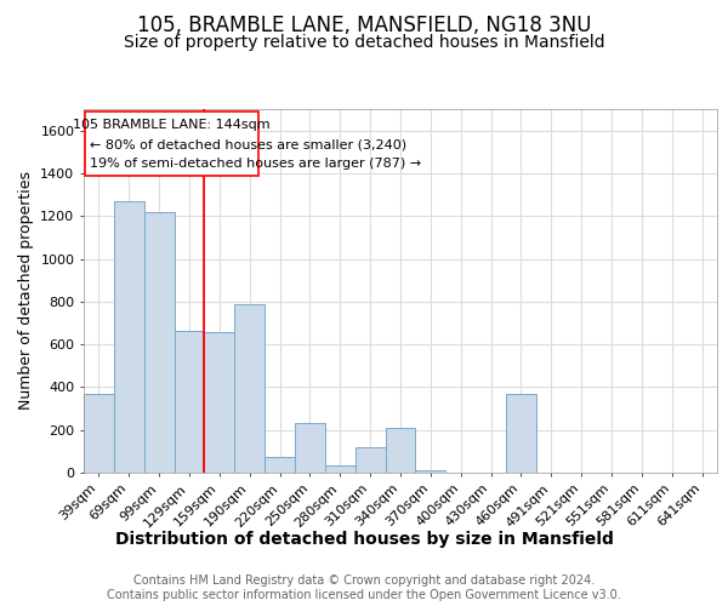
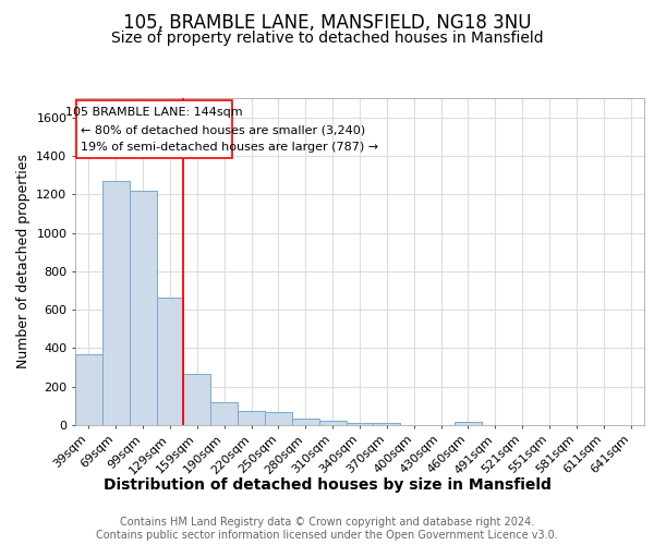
159sqm: 660 -> 260
190sqm: 790 -> 120
250sqm: 230 -> 70
310sqm: 120 -> 20
340sqm: 210 -> 10
460sqm: 370 -> 20
